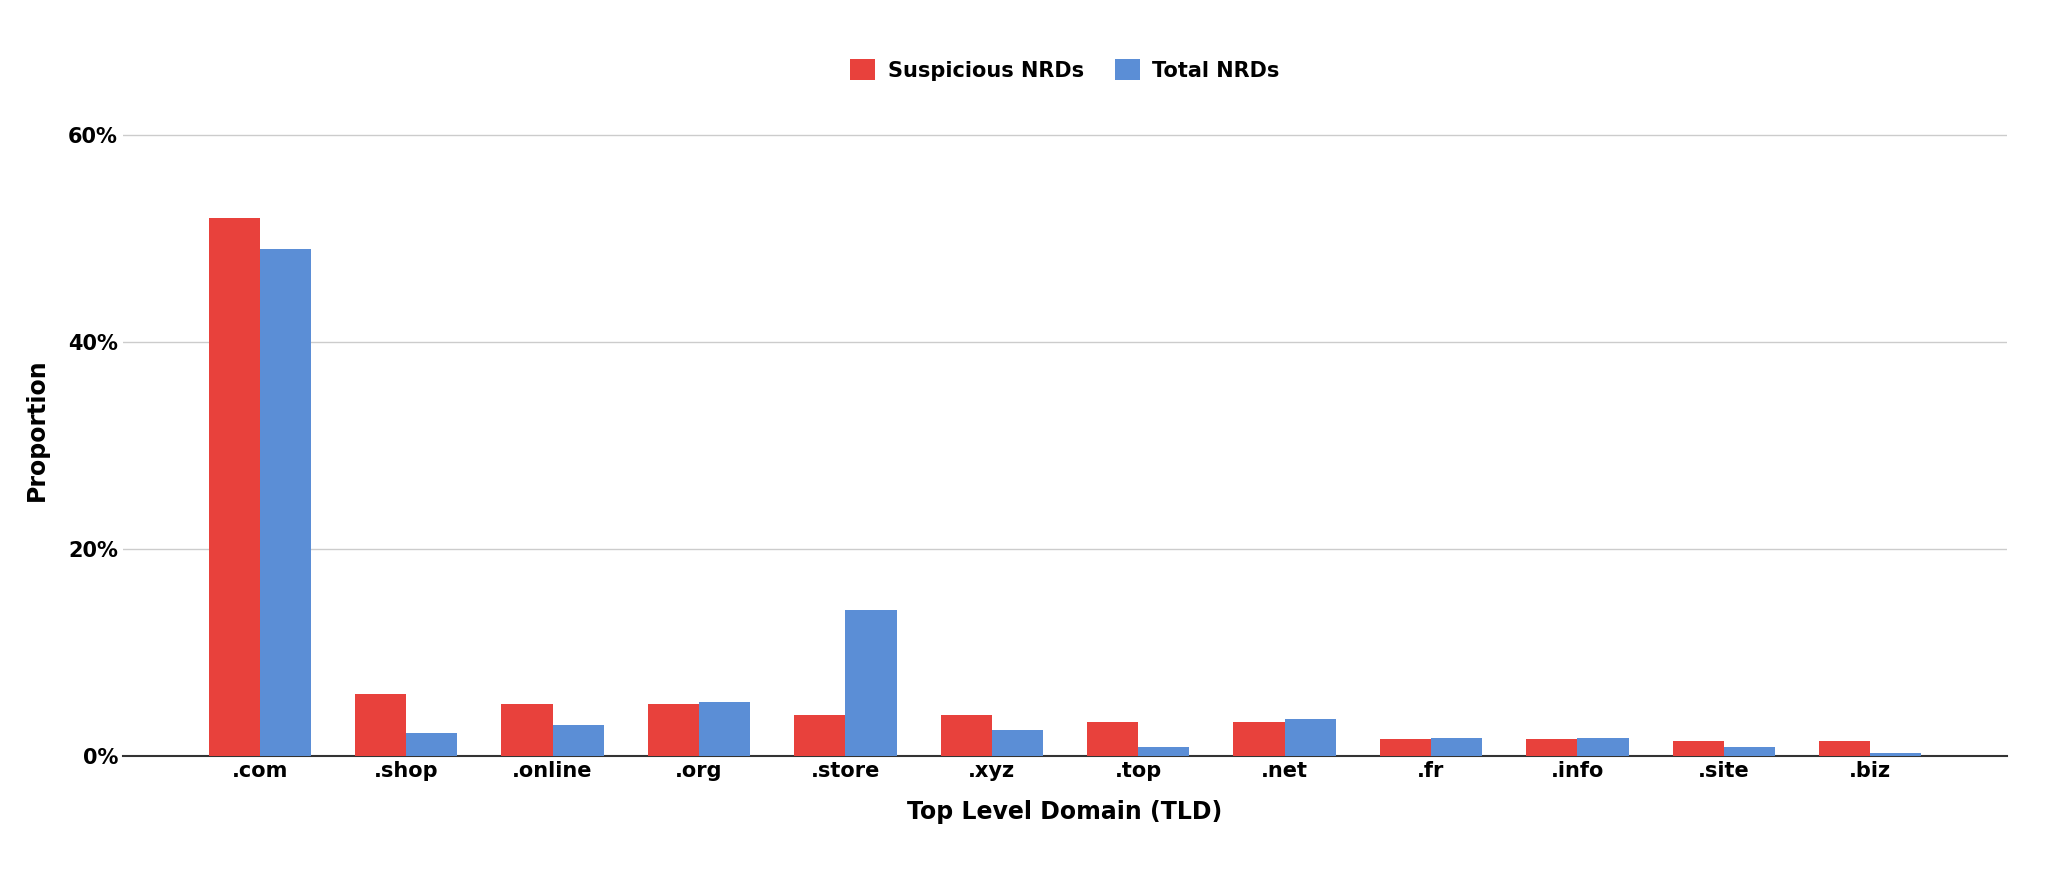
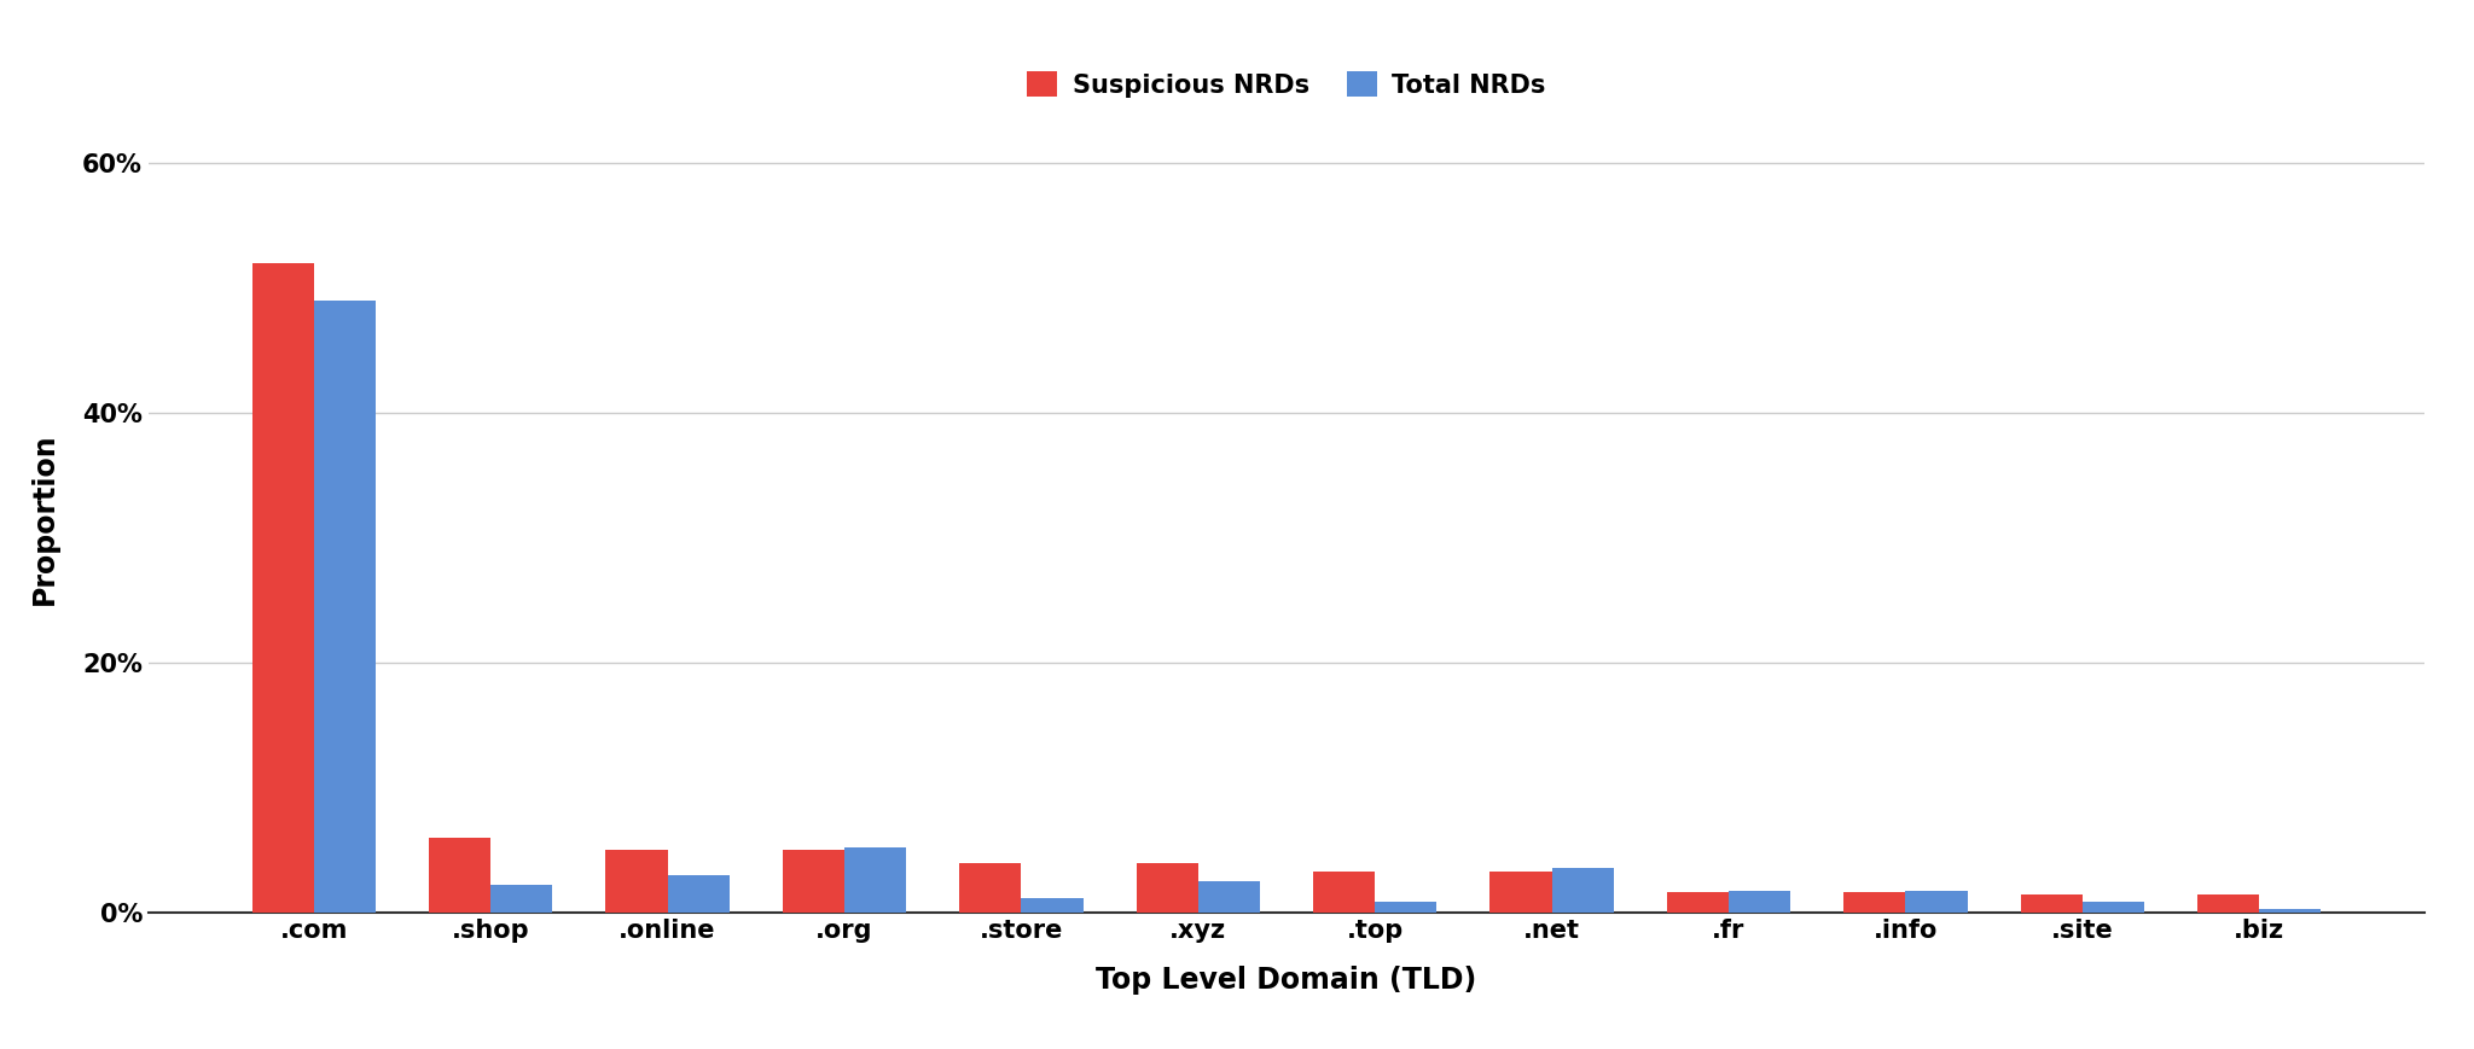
Total NRDs/.store: 14.1% -> 1.2%
